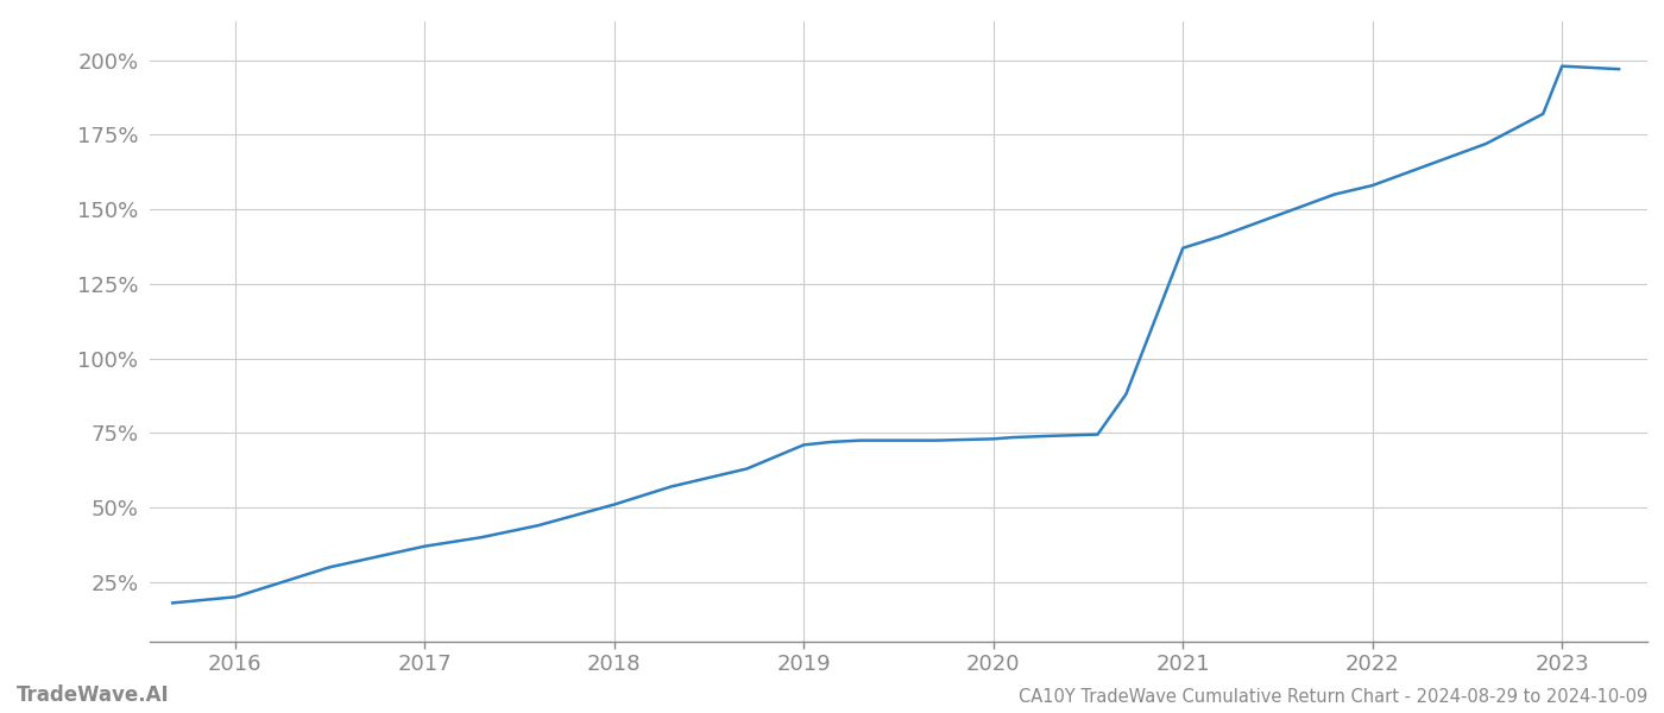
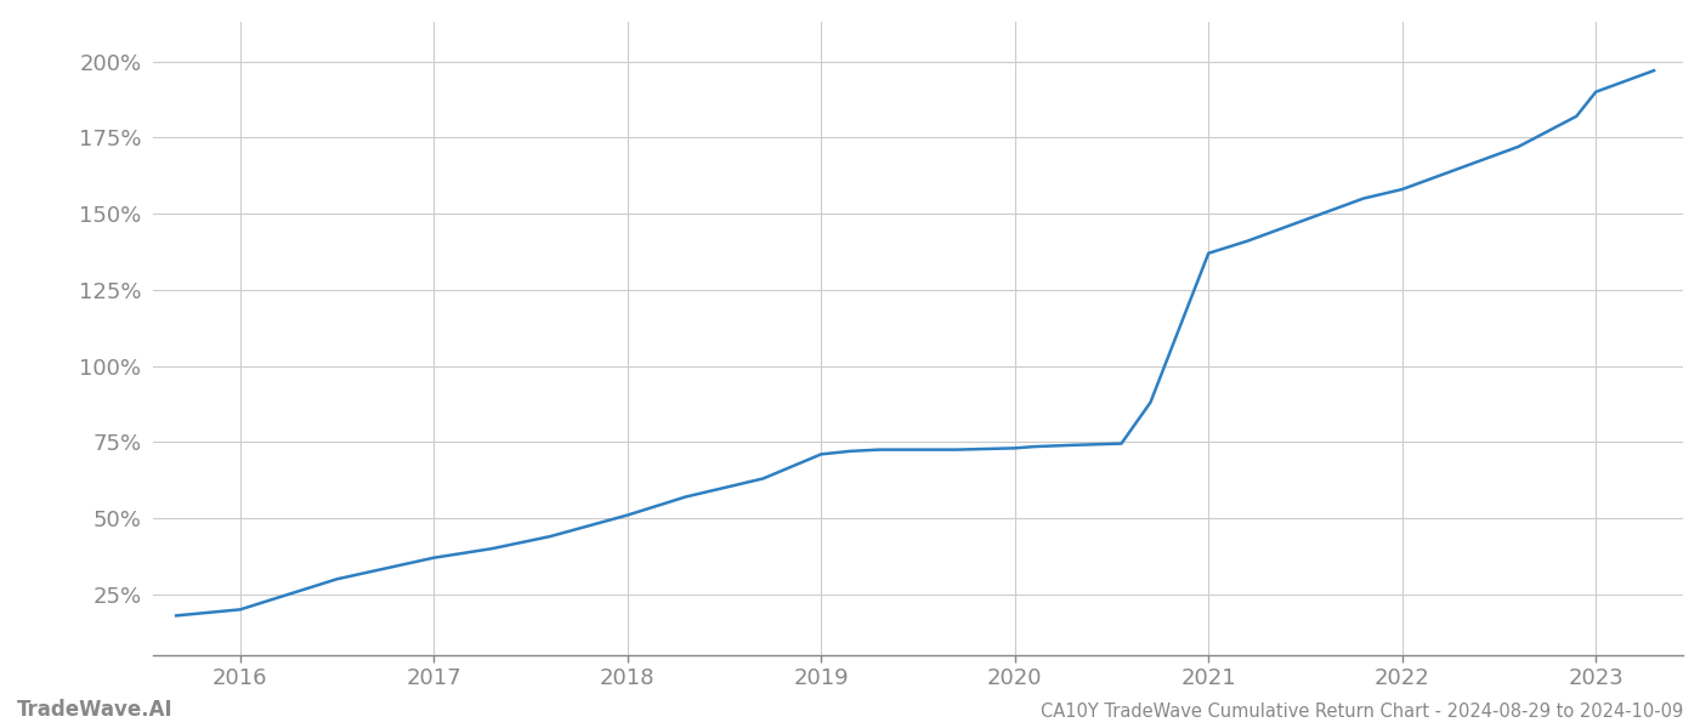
2023: 198.0% -> 190.0%
